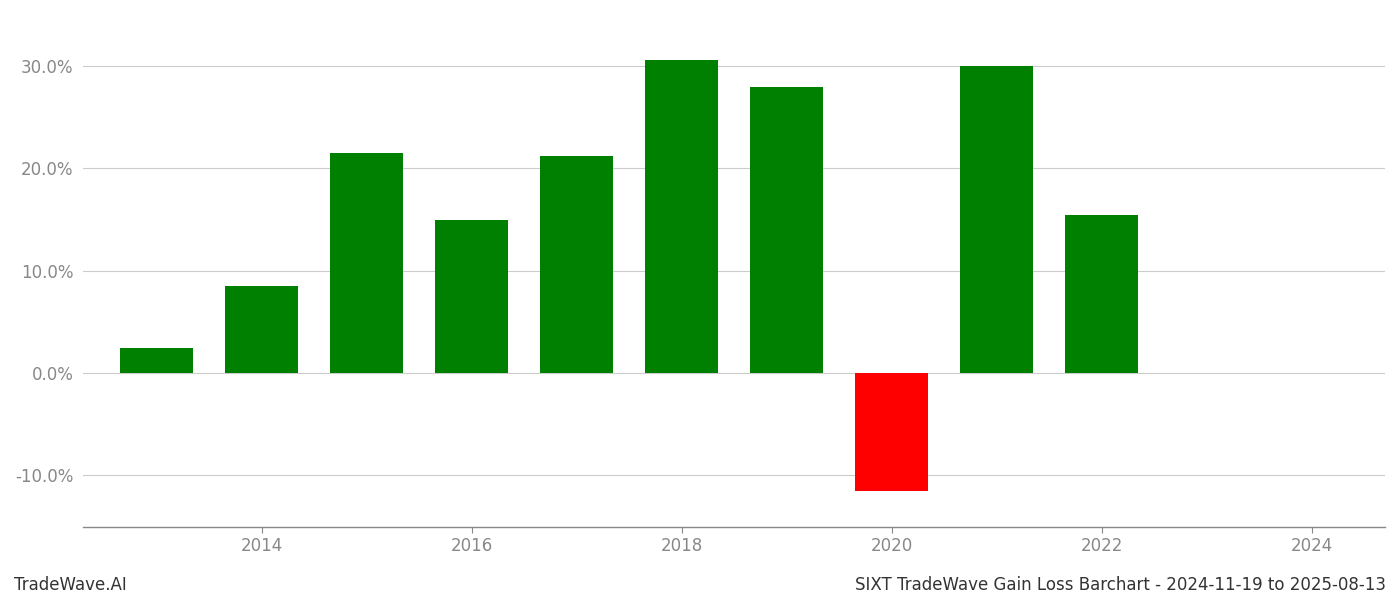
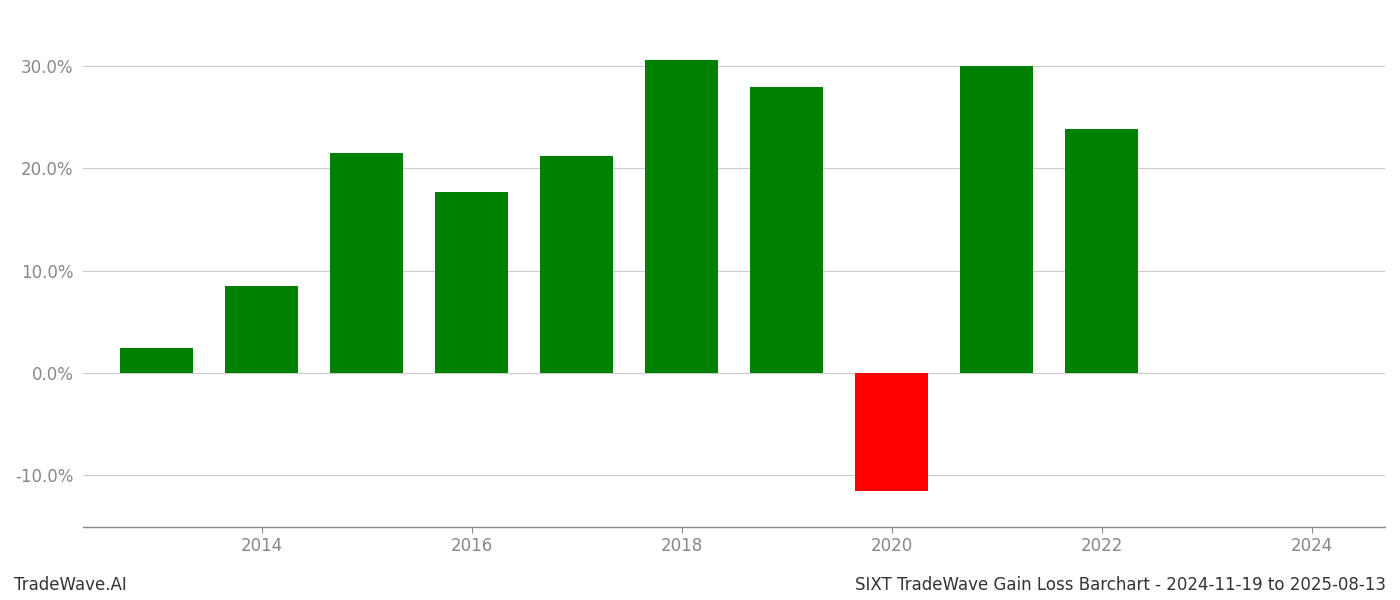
2016: 15.0% -> 17.7%
2022: 15.5% -> 23.9%
